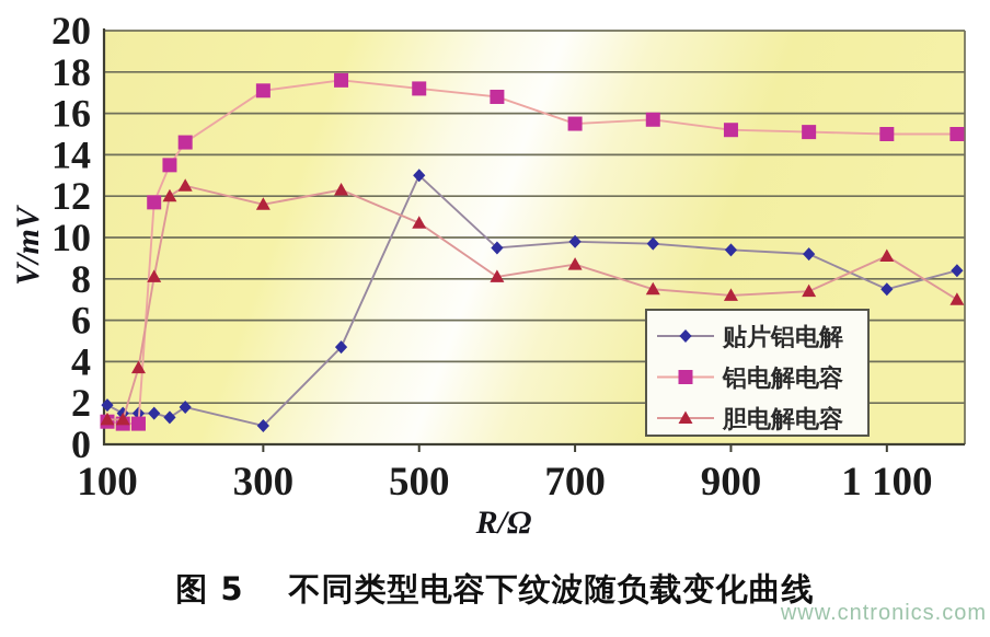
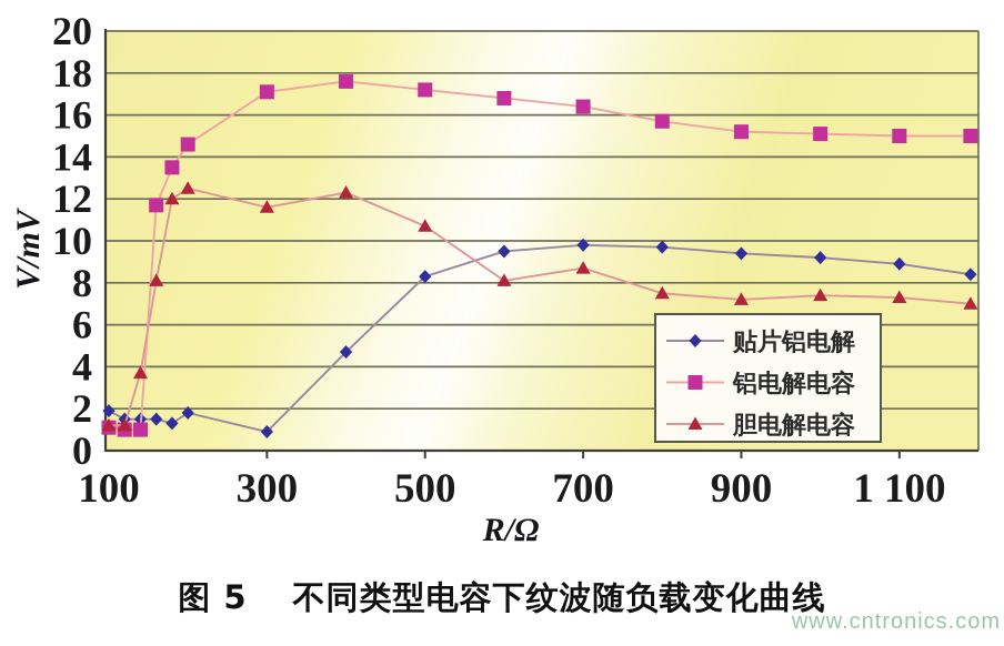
贴片铝电解/500: 13.0 -> 8.3
铝电解电容/700: 15.5 -> 16.4
贴片铝电解/1100: 7.5 -> 8.9
胆电解电容/1100: 9.1 -> 7.3
